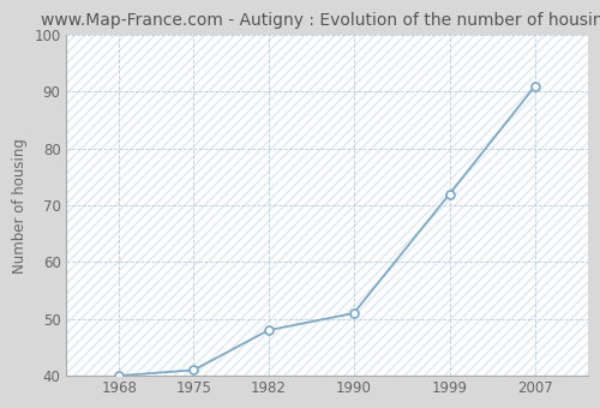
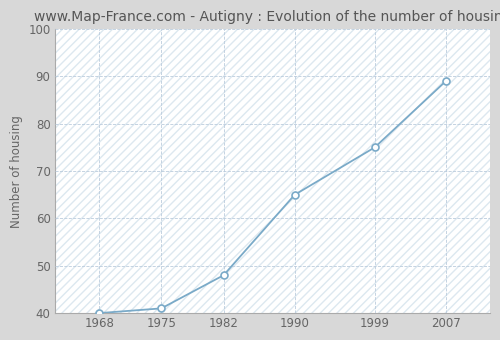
1990: 51 -> 65
1999: 72 -> 75
2007: 91 -> 89
